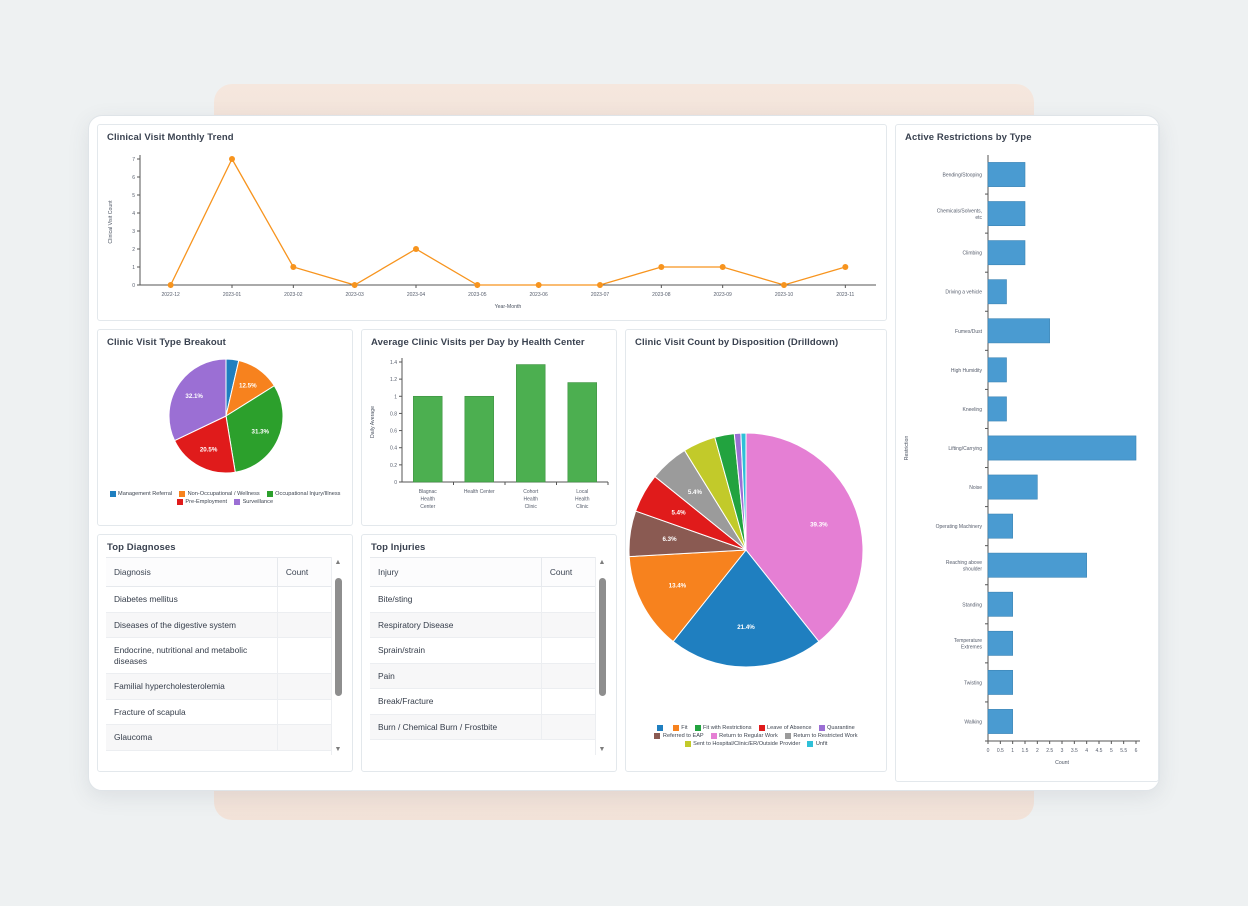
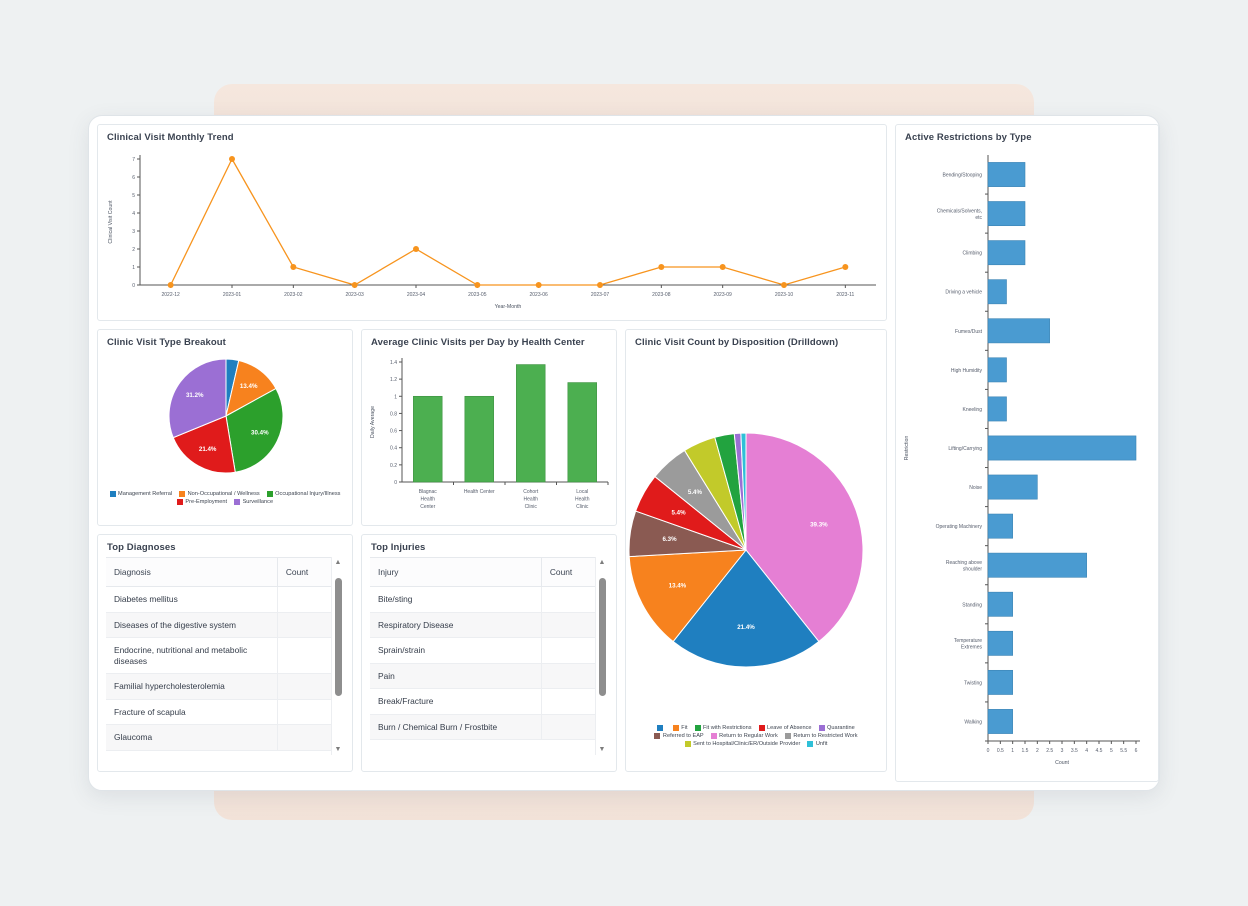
Clinic Visit Type Breakout/Non-Occupational / Wellness: 12.5% -> 13.4%
Clinic Visit Type Breakout/Occupational Injury/Illness: 31.3% -> 30.4%
Clinic Visit Type Breakout/Pre-Employment: 20.5% -> 21.4%
Clinic Visit Type Breakout/Surveillance: 32.1% -> 31.2%
